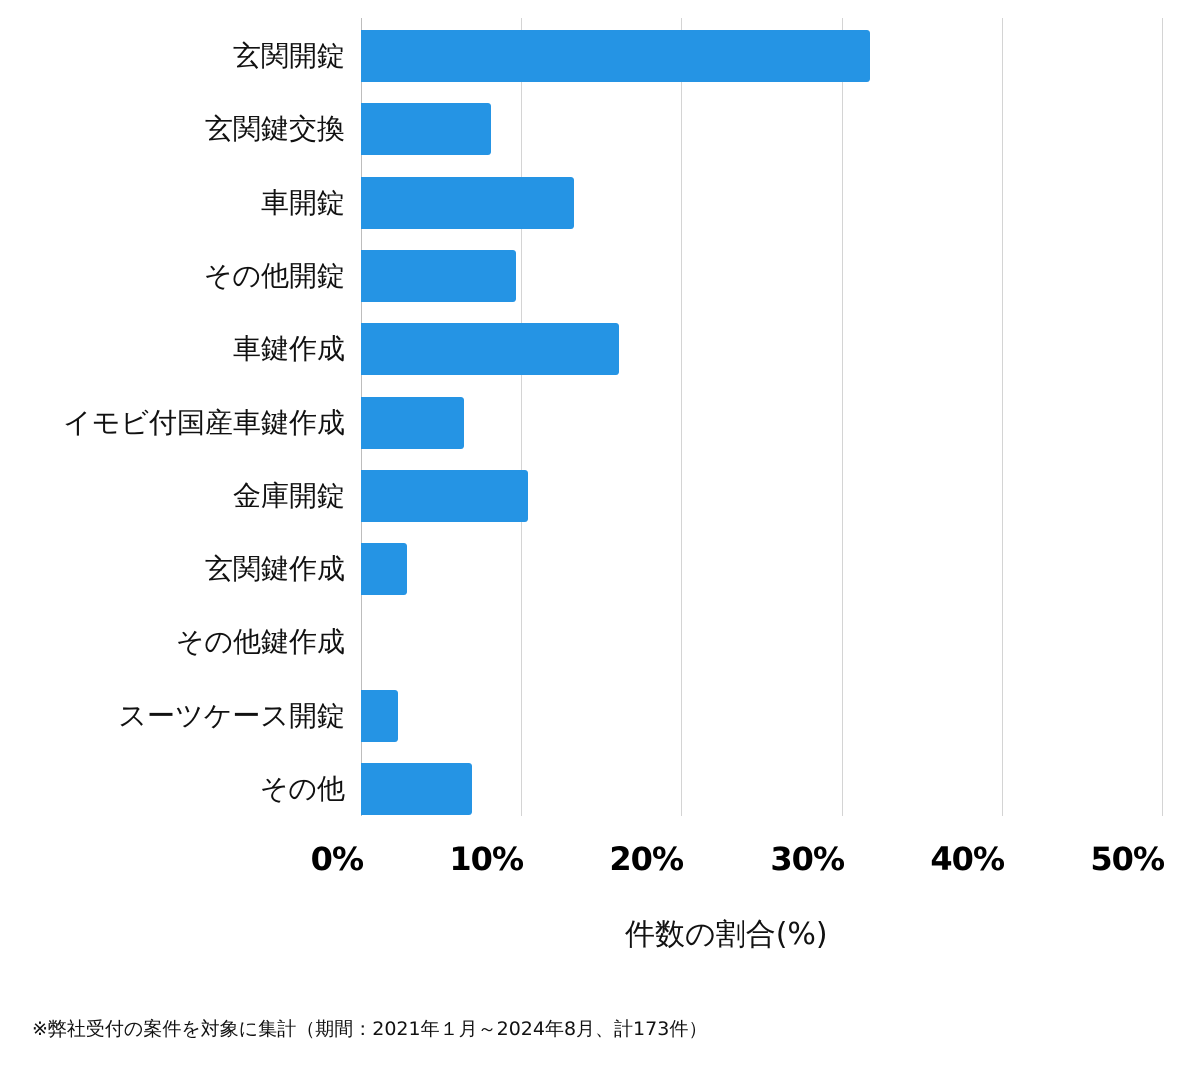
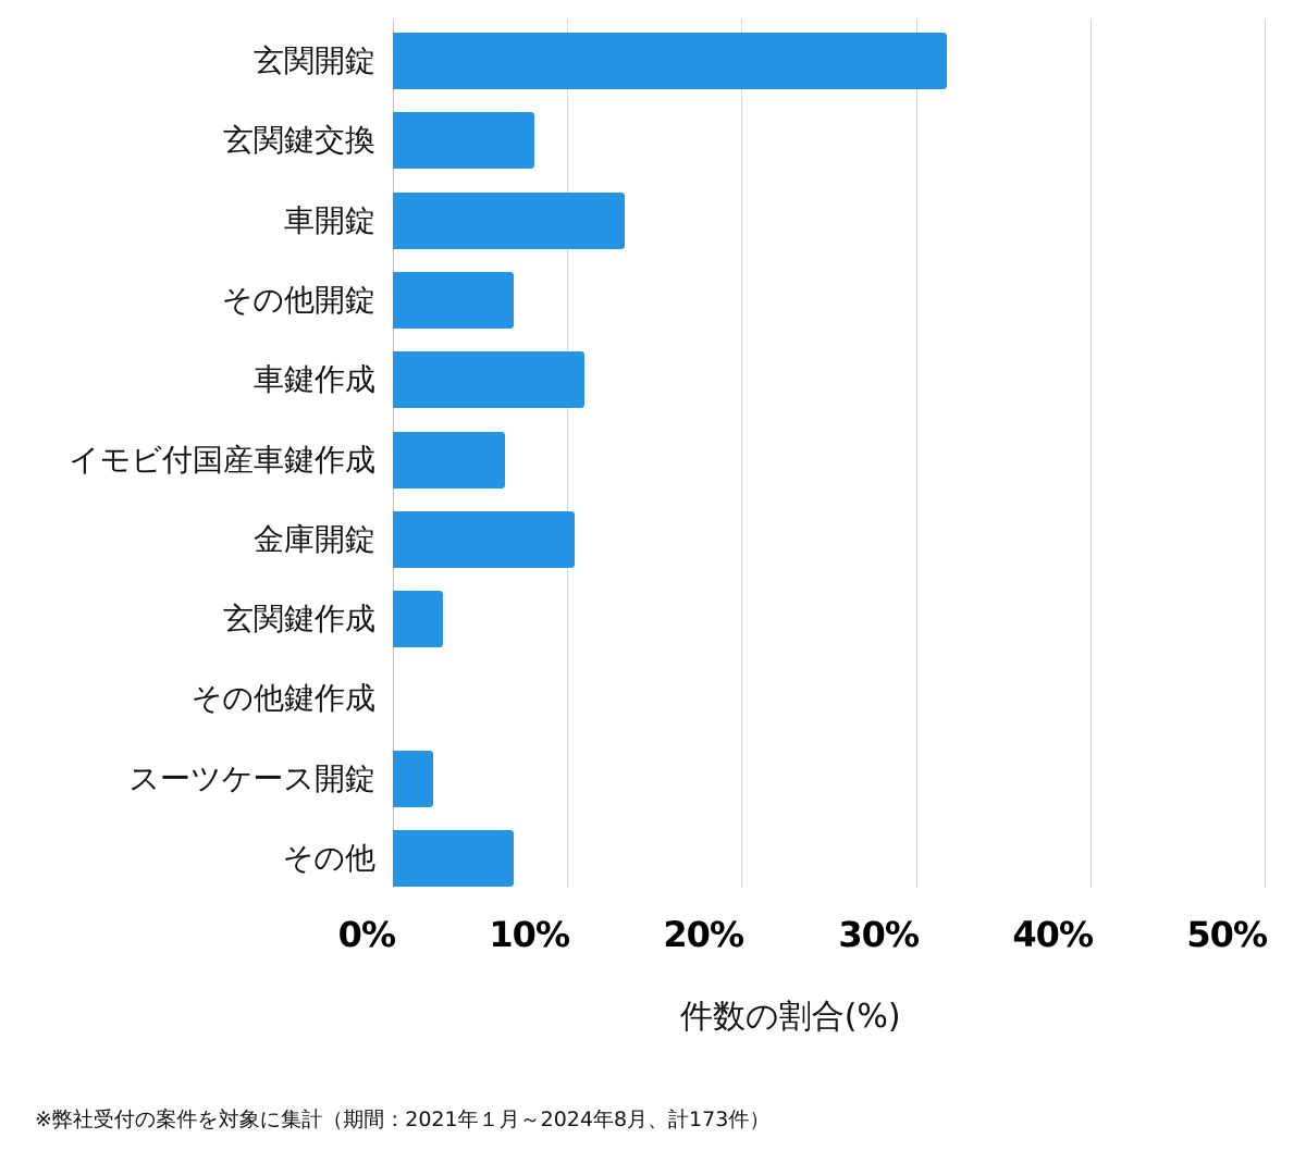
その他開錠: 9.7% -> 6.9%
車鍵作成: 16.1% -> 11.0%
